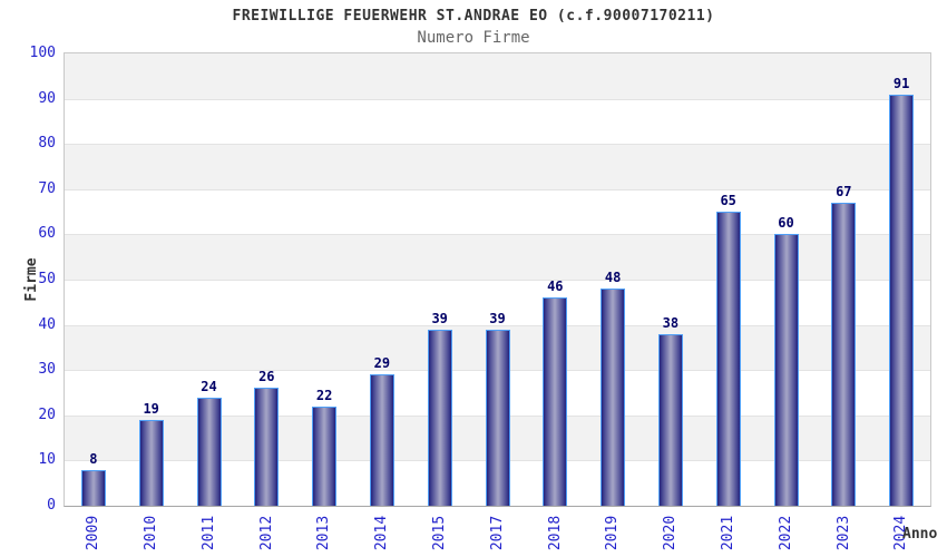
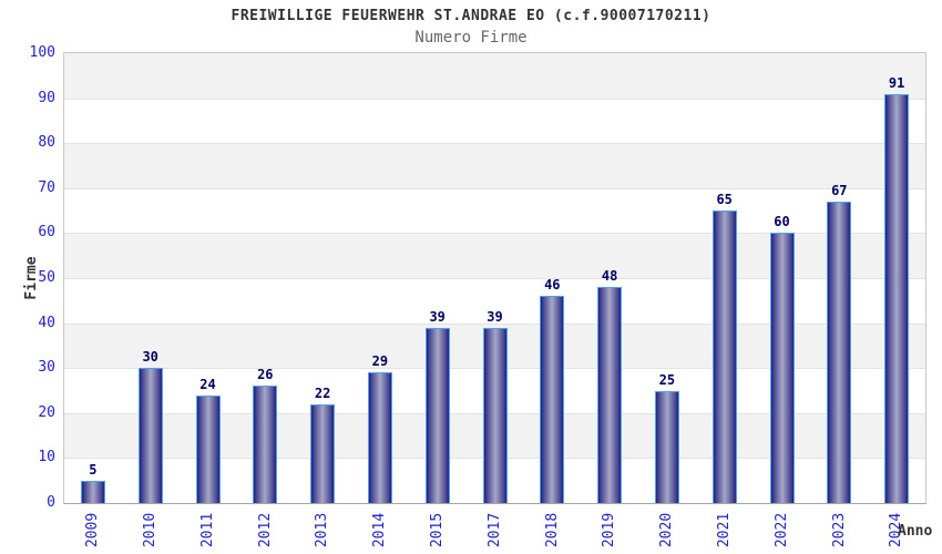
2009: 8 -> 5
2010: 19 -> 30
2020: 38 -> 25
